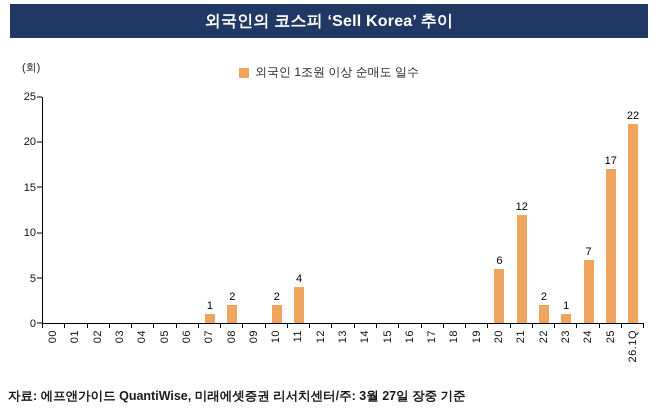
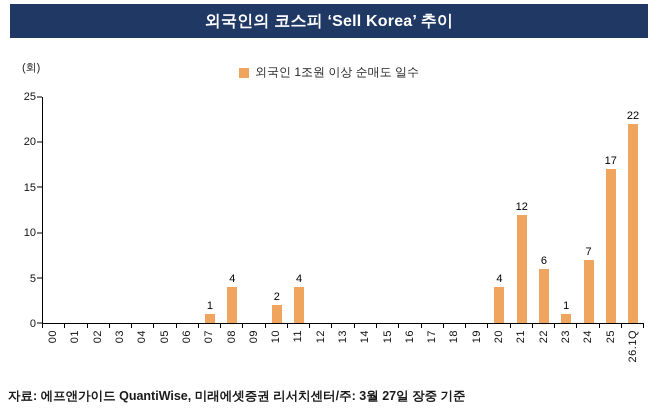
08: 2 -> 4
20: 6 -> 4
22: 2 -> 6
